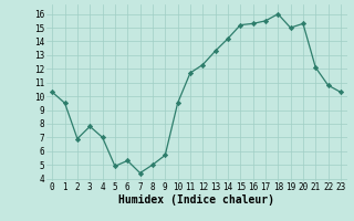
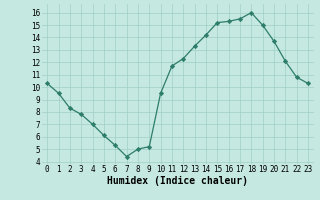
2: 6.9 -> 8.3
5: 4.9 -> 6.1
9: 5.7 -> 5.2
20: 15.3 -> 13.7
